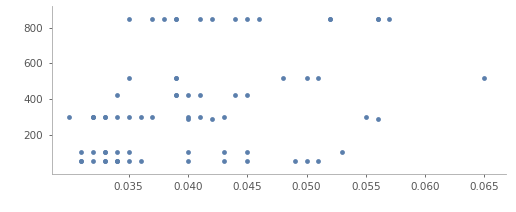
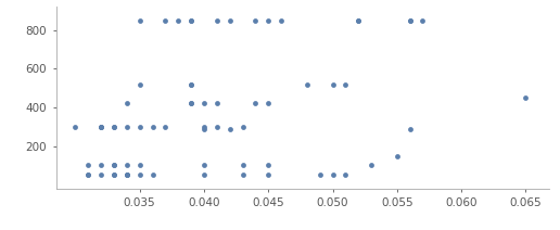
0.055: 300 -> 150
0.065: 520 -> 450
